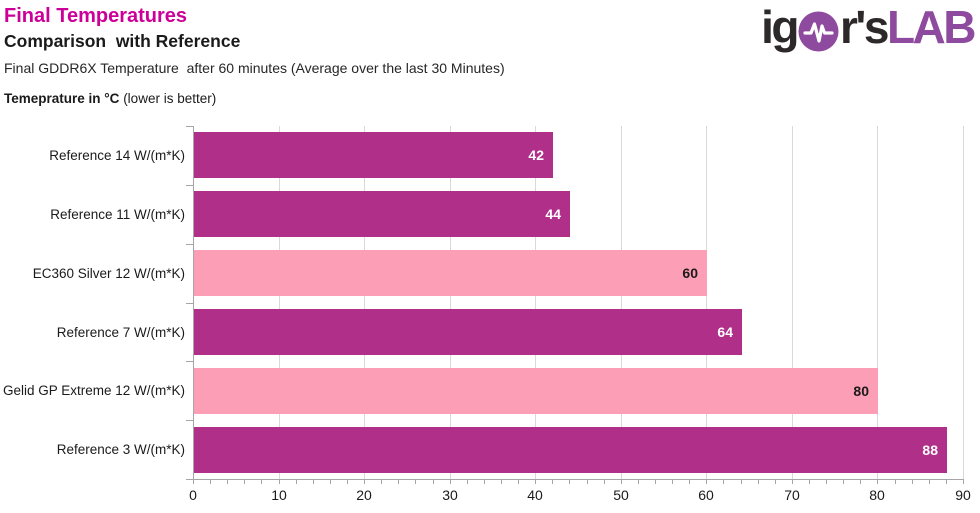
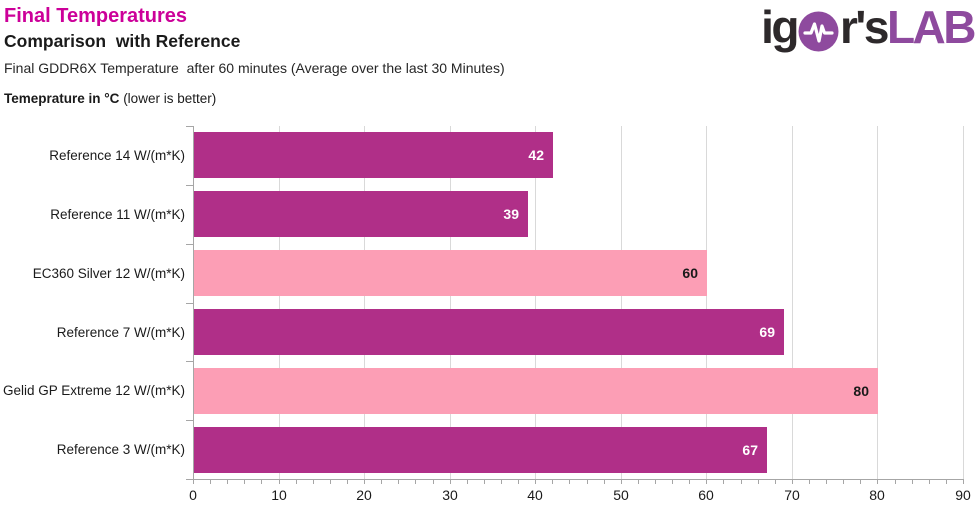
Reference 11 W/(m*K): 44 -> 39
Reference 7 W/(m*K): 64 -> 69
Reference 3 W/(m*K): 88 -> 67
